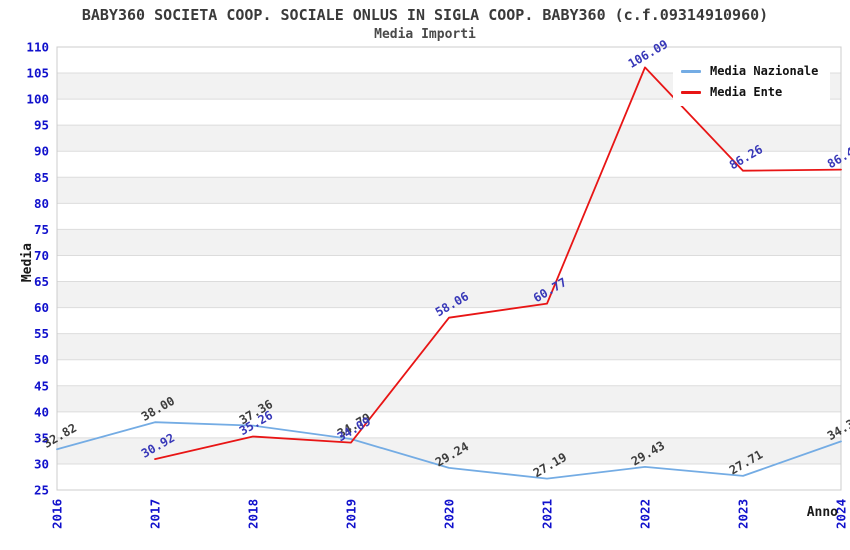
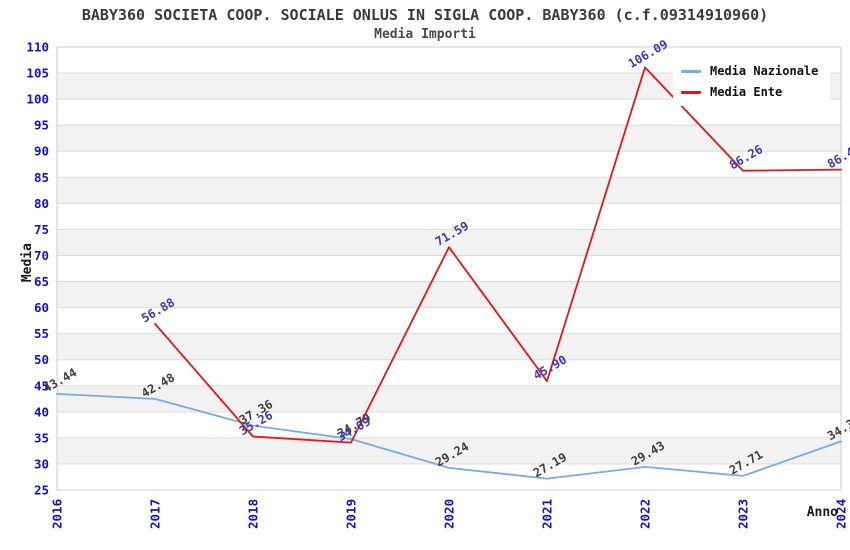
Media Nazionale/2016: 32.82 -> 43.44
Media Nazionale/2017: 38.00 -> 42.48
Media Ente/2017: 30.92 -> 56.88
Media Ente/2020: 58.06 -> 71.59
Media Ente/2021: 60.77 -> 45.90
